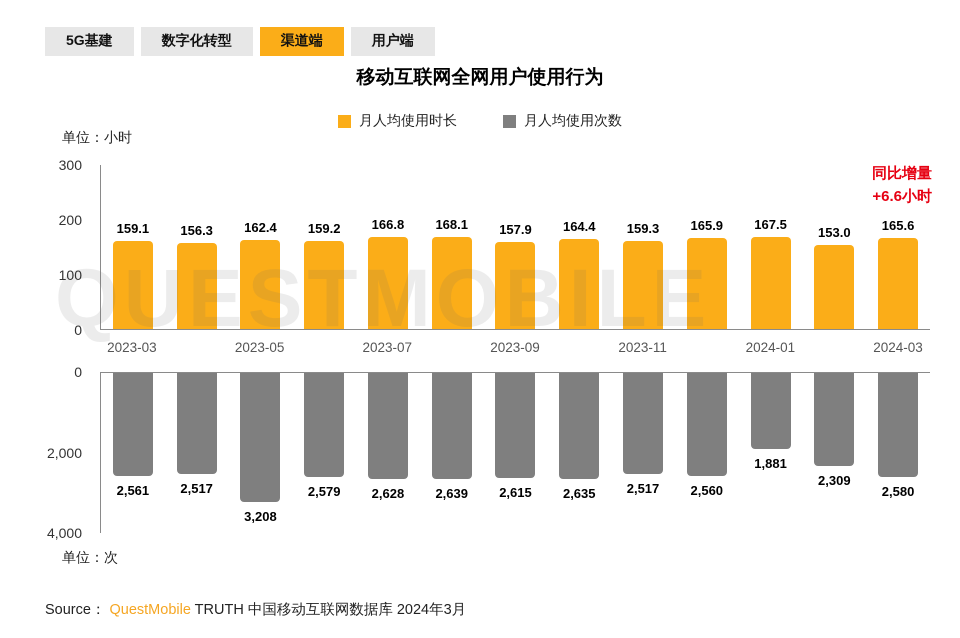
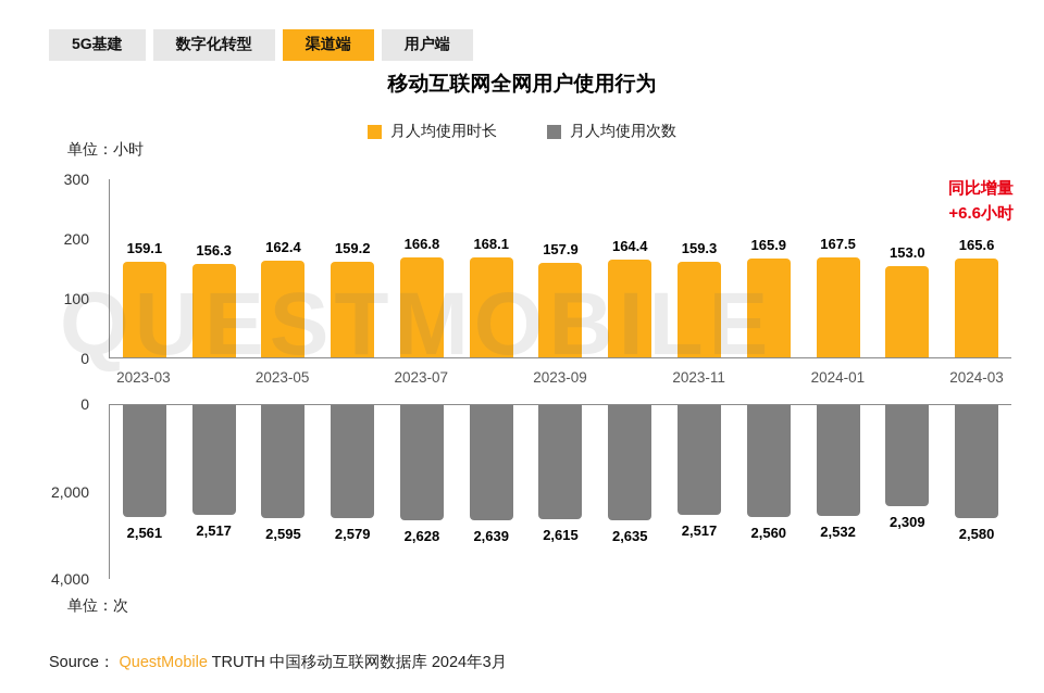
月人均使用次数/2023-05: 3,208 -> 2,595
月人均使用次数/2024-01: 1,881 -> 2,532
